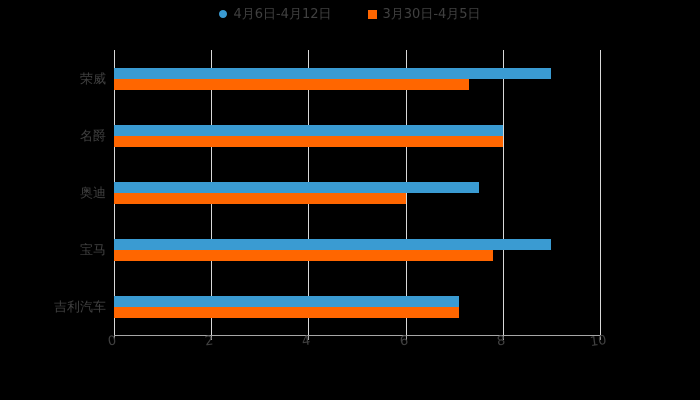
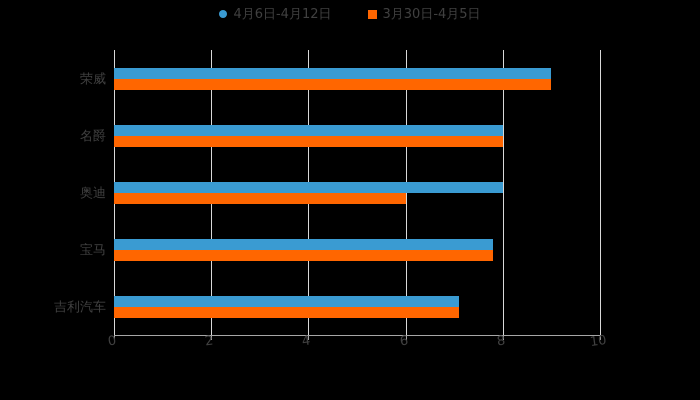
3月30日-4月5日/荣威: 7.3 -> 9.0
4月6日-4月12日/奥迪: 7.5 -> 8.0
4月6日-4月12日/宝马: 9.0 -> 7.8
